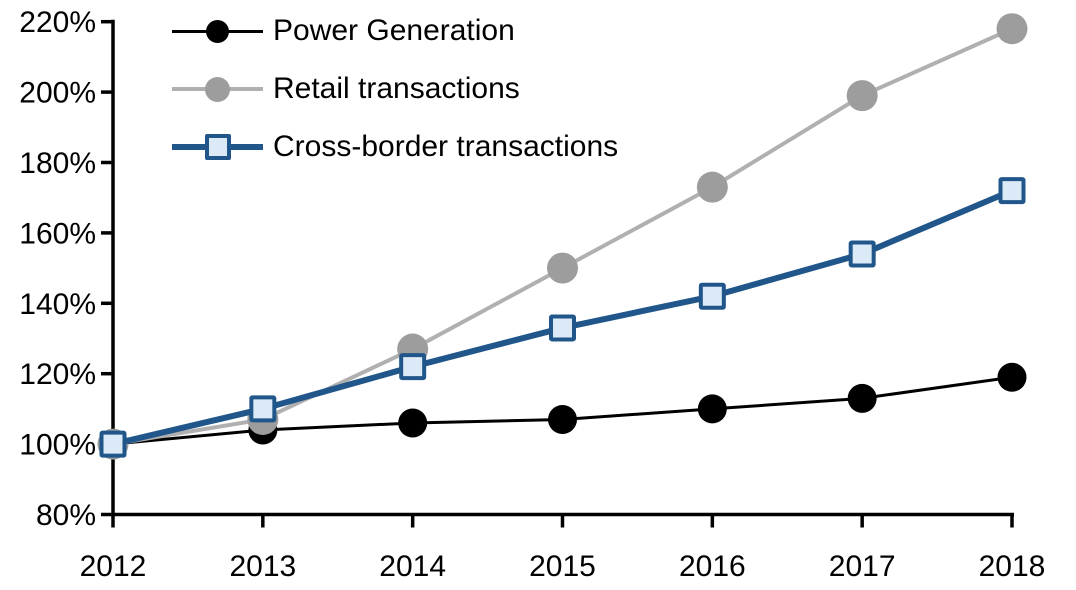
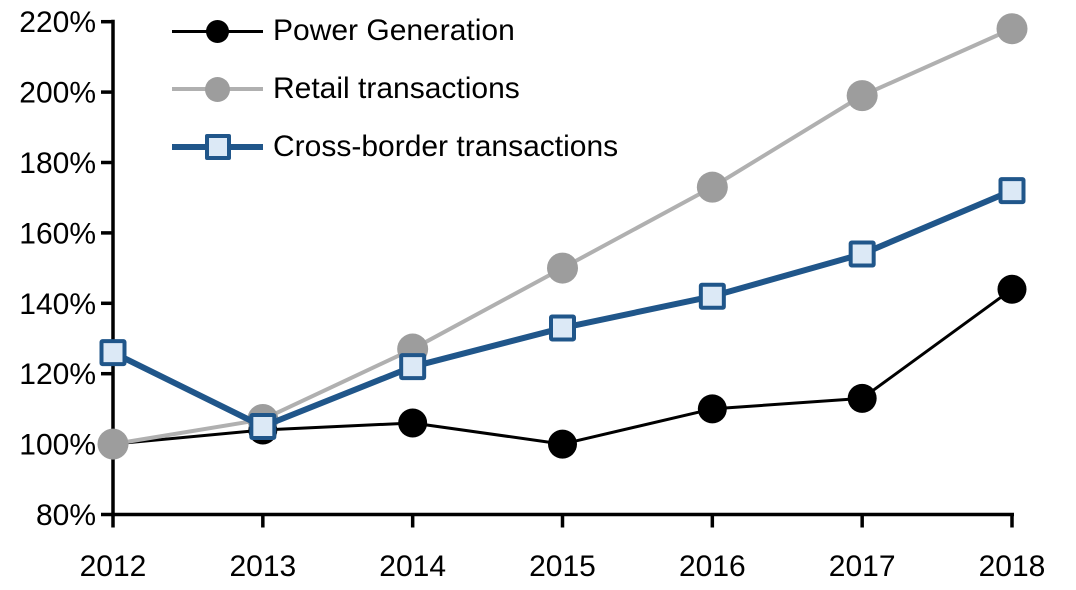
Cross-border transactions/2012: 100% -> 126%
Cross-border transactions/2013: 110% -> 105%
Power Generation/2015: 107% -> 100%
Power Generation/2018: 119% -> 144%
